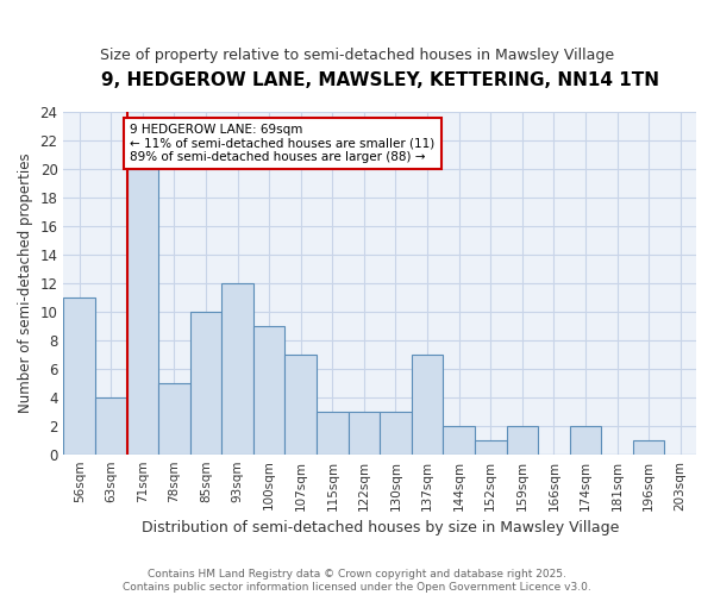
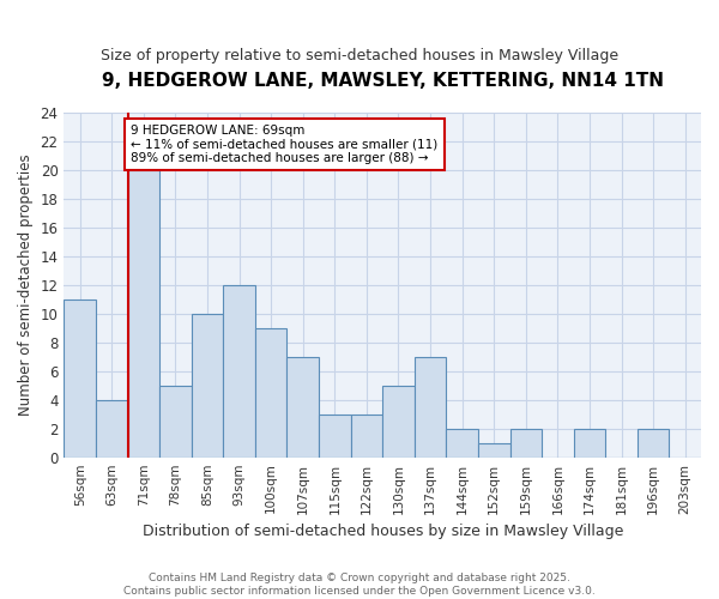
130sqm: 3 -> 5
196sqm: 1 -> 2
